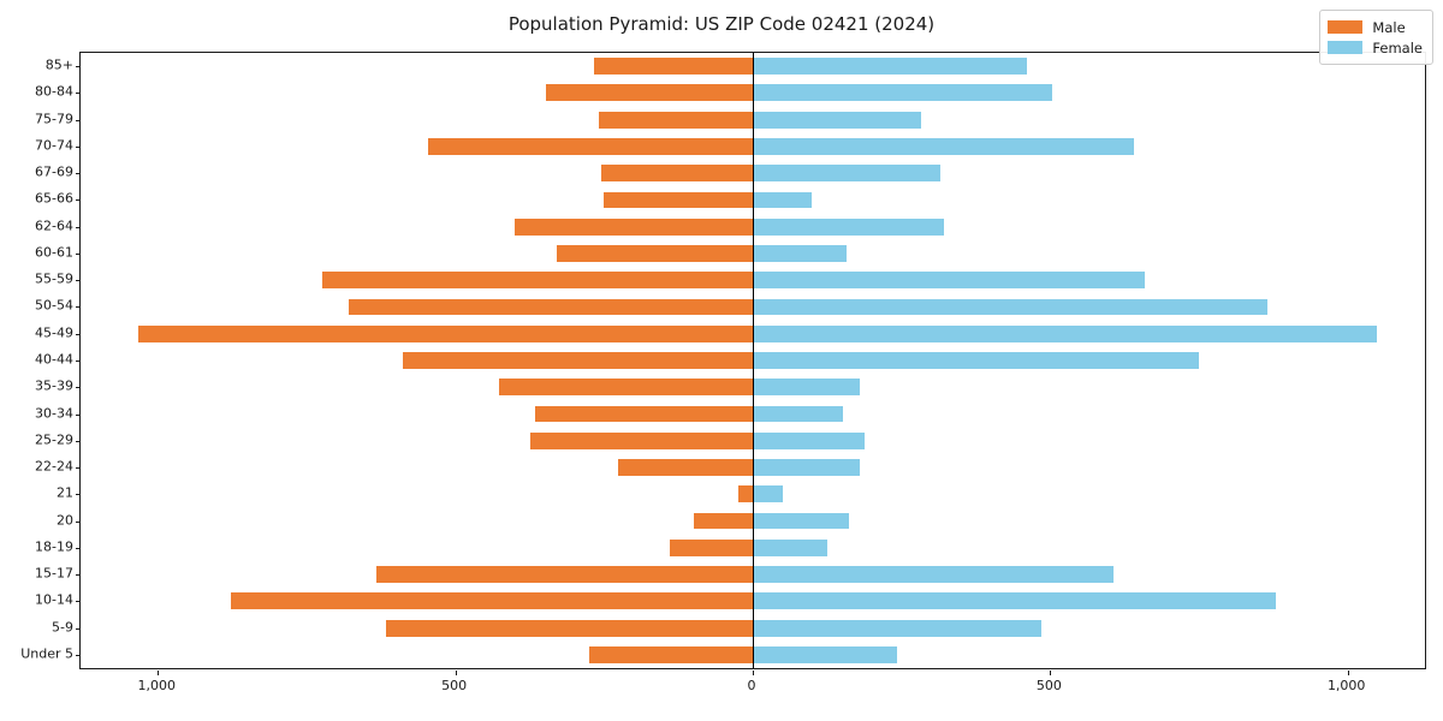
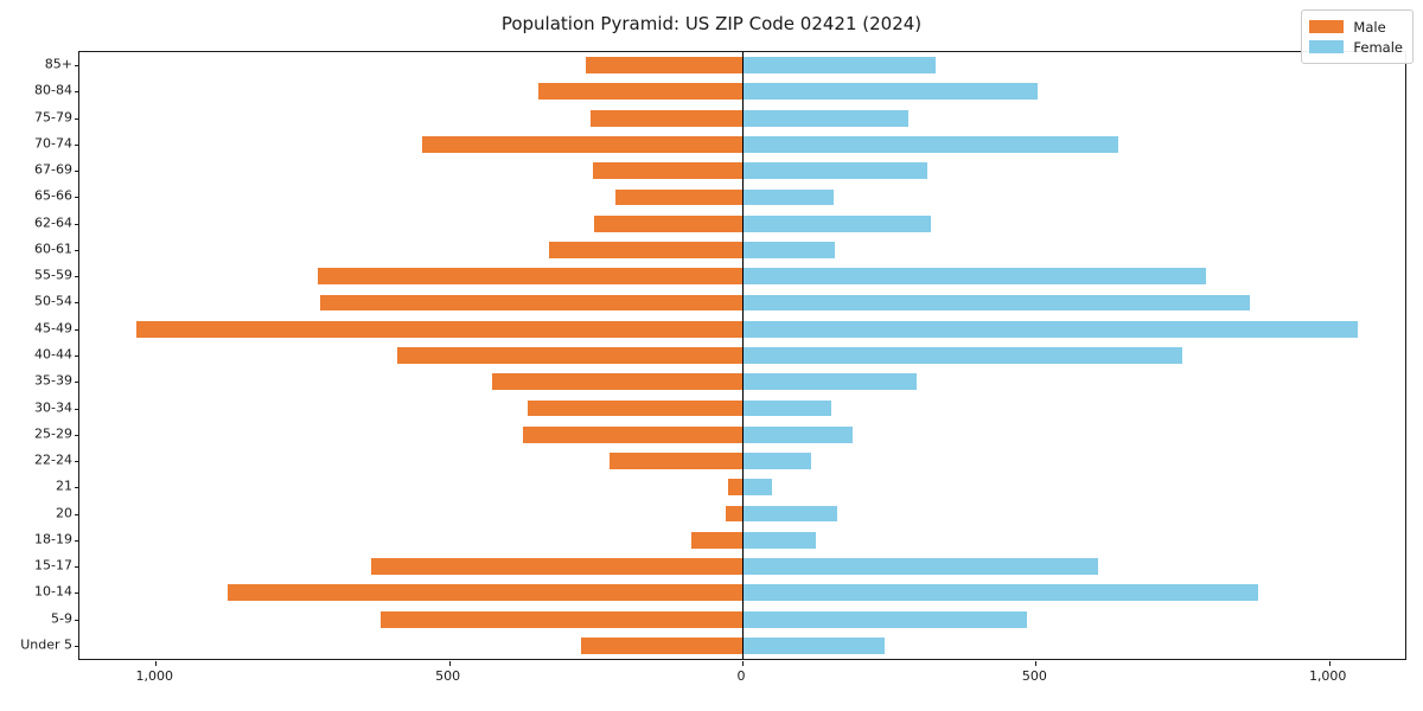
Female/85+: 460 -> 330
Male/65-66: 250 -> 220
Female/65-66: 100 -> 160
Male/62-64: 400 -> 250
Female/55-59: 660 -> 790
Male/50-54: 680 -> 720
Female/35-39: 180 -> 300
Female/22-24: 180 -> 120
Male/20: 100 -> 30
Male/18-19: 140 -> 90
